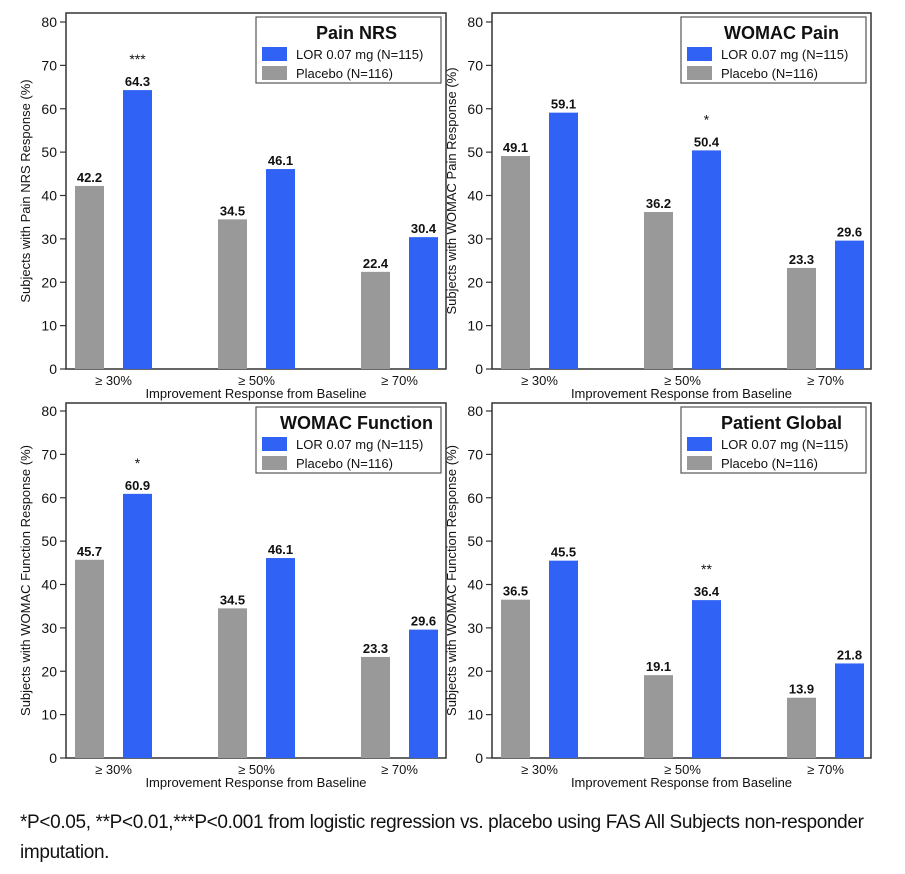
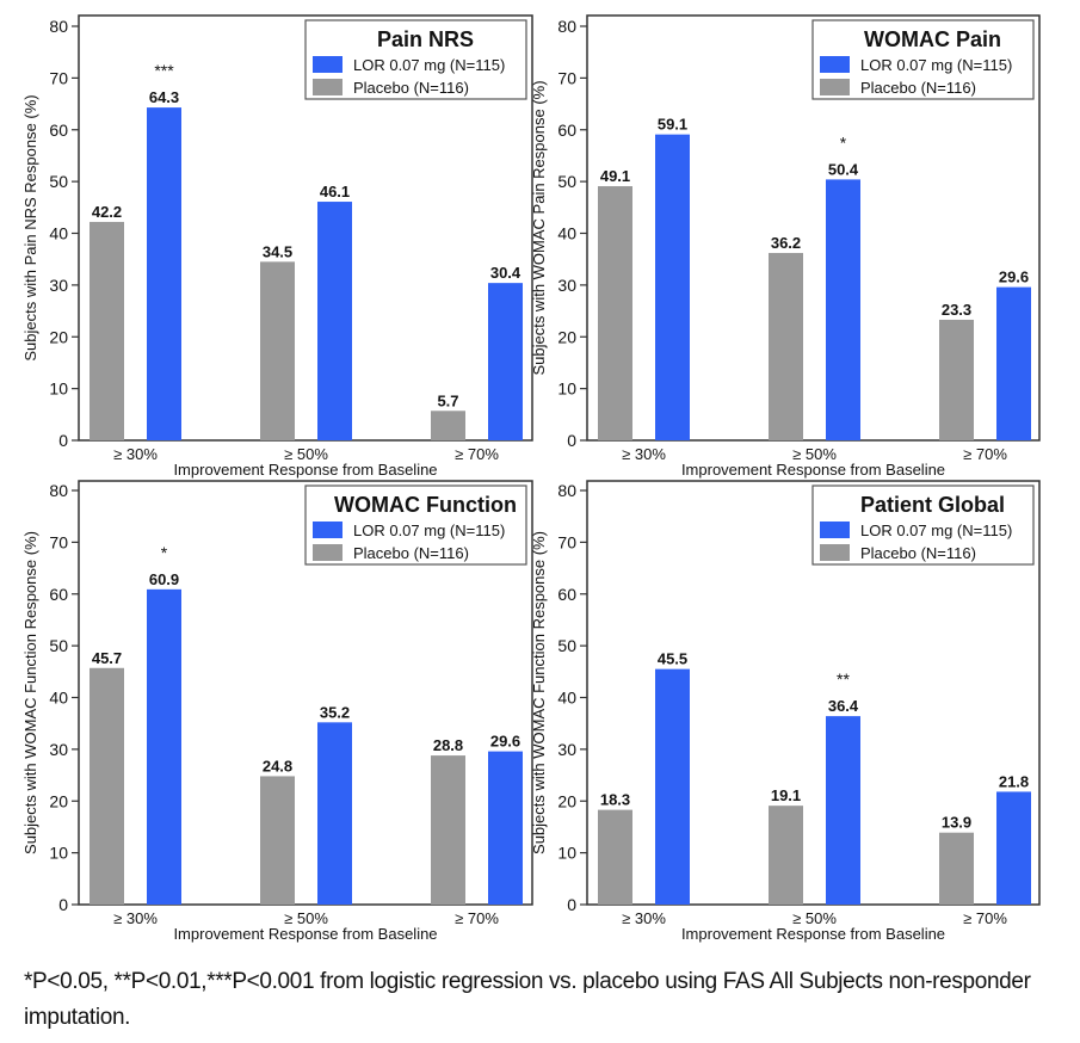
Pain NRS/Placebo (N=116)/≥ 70%: 22.4 -> 5.7
WOMAC Function/Placebo (N=116)/≥ 50%: 34.5 -> 24.8
WOMAC Function/LOR 0.07 mg (N=115)/≥ 50%: 46.1 -> 35.2
WOMAC Function/Placebo (N=116)/≥ 70%: 23.3 -> 28.8
Patient Global/Placebo (N=116)/≥ 30%: 36.5 -> 18.3
